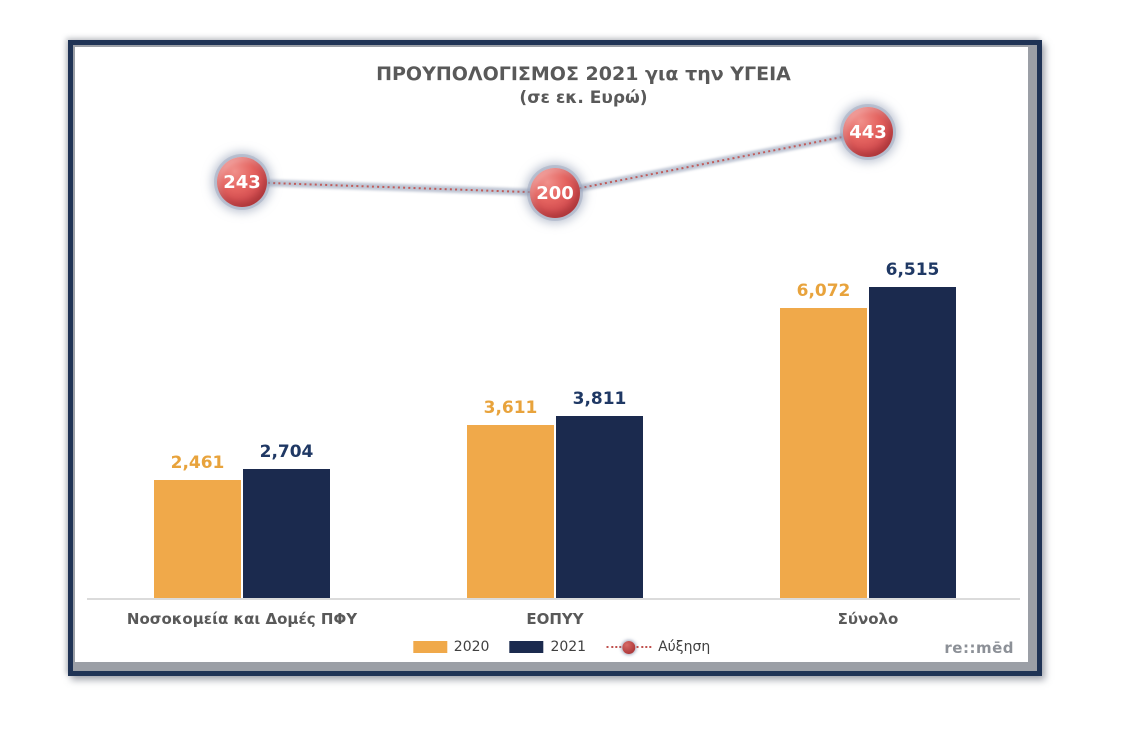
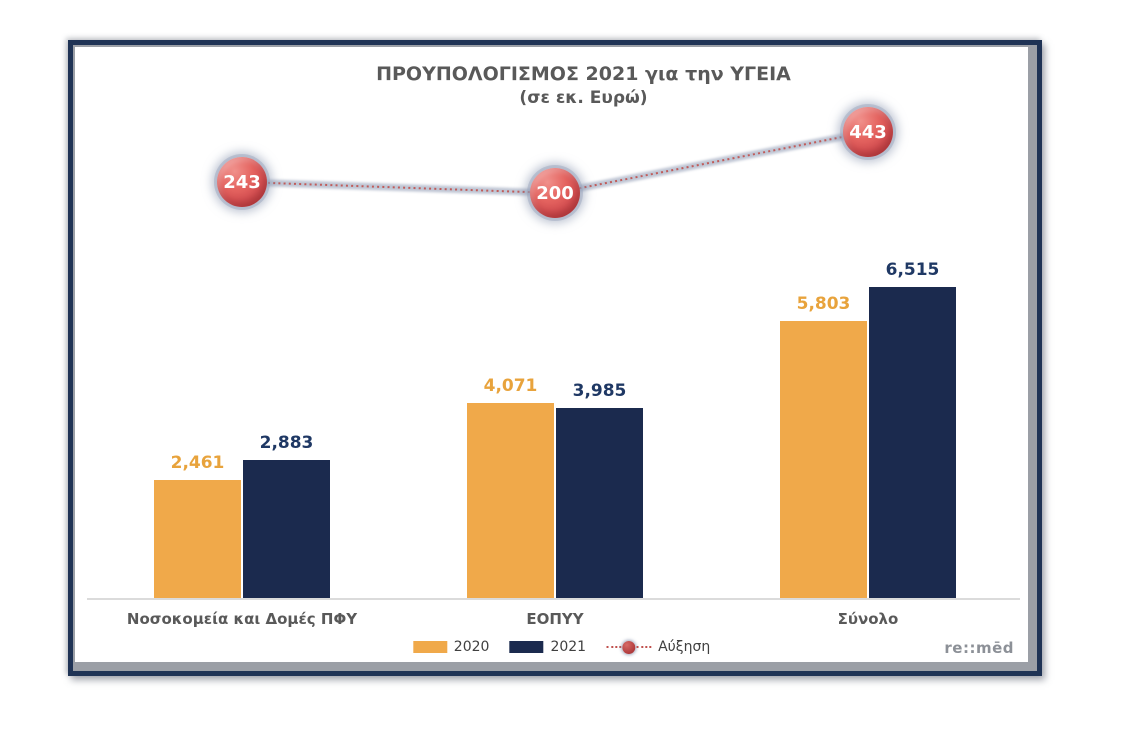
2021/Νοσοκομεία και Δομές ΠΦΥ: 2,704 -> 2,883
2020/ΕΟΠΥΥ: 3,611 -> 4,071
2021/ΕΟΠΥΥ: 3,811 -> 3,985
2020/Σύνολο: 6,072 -> 5,803
